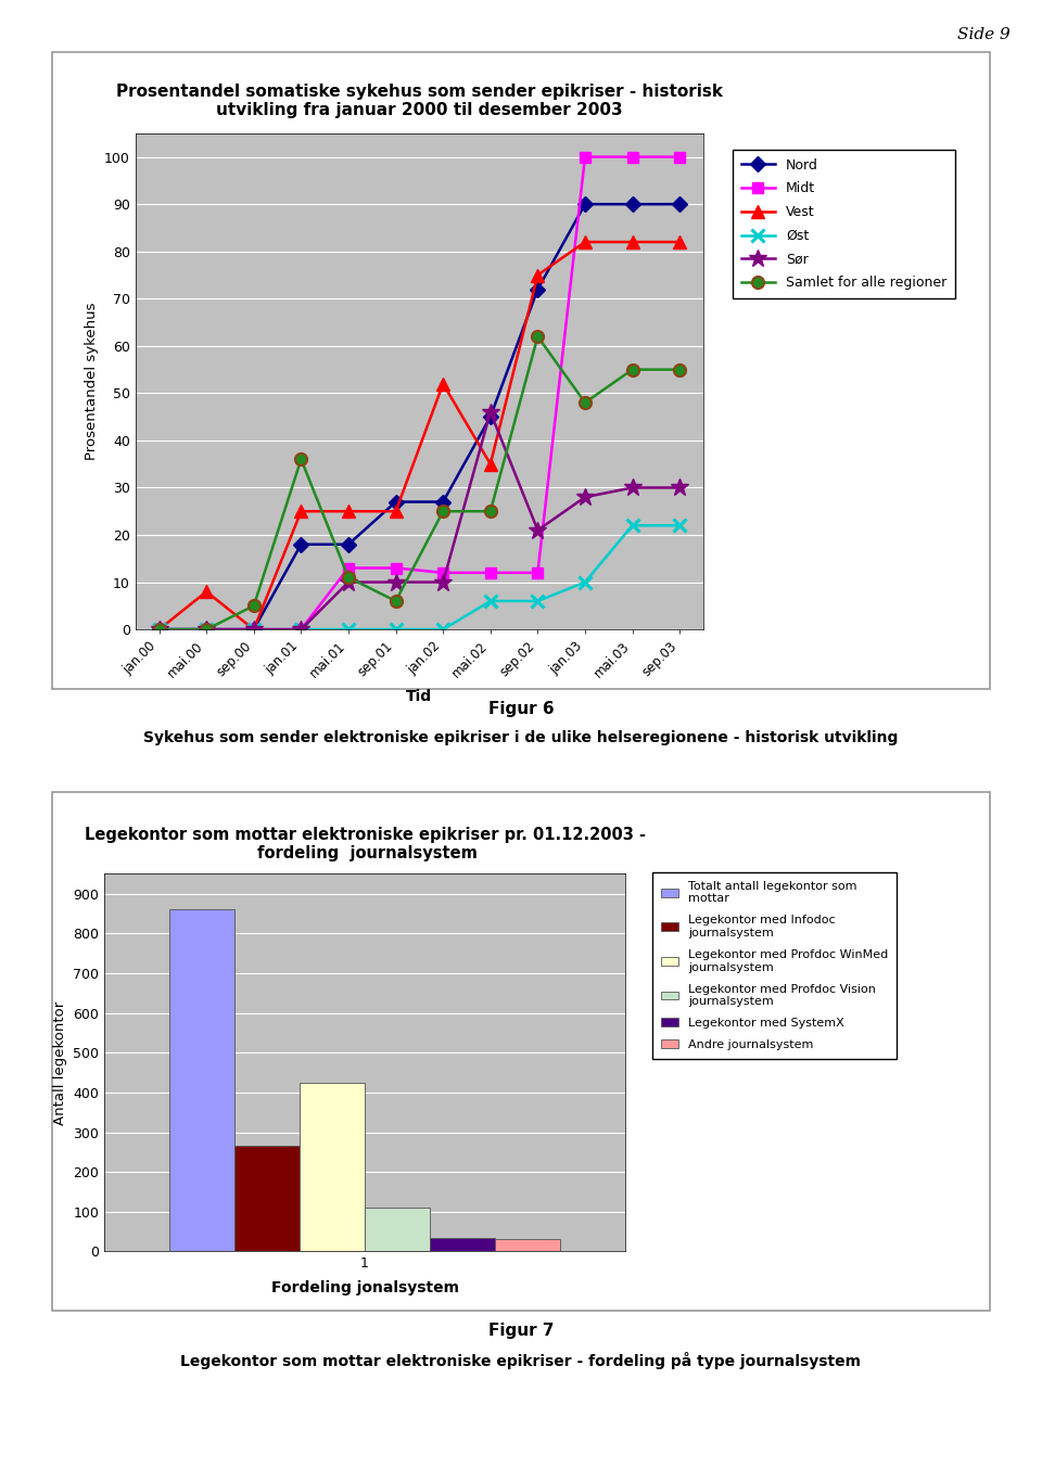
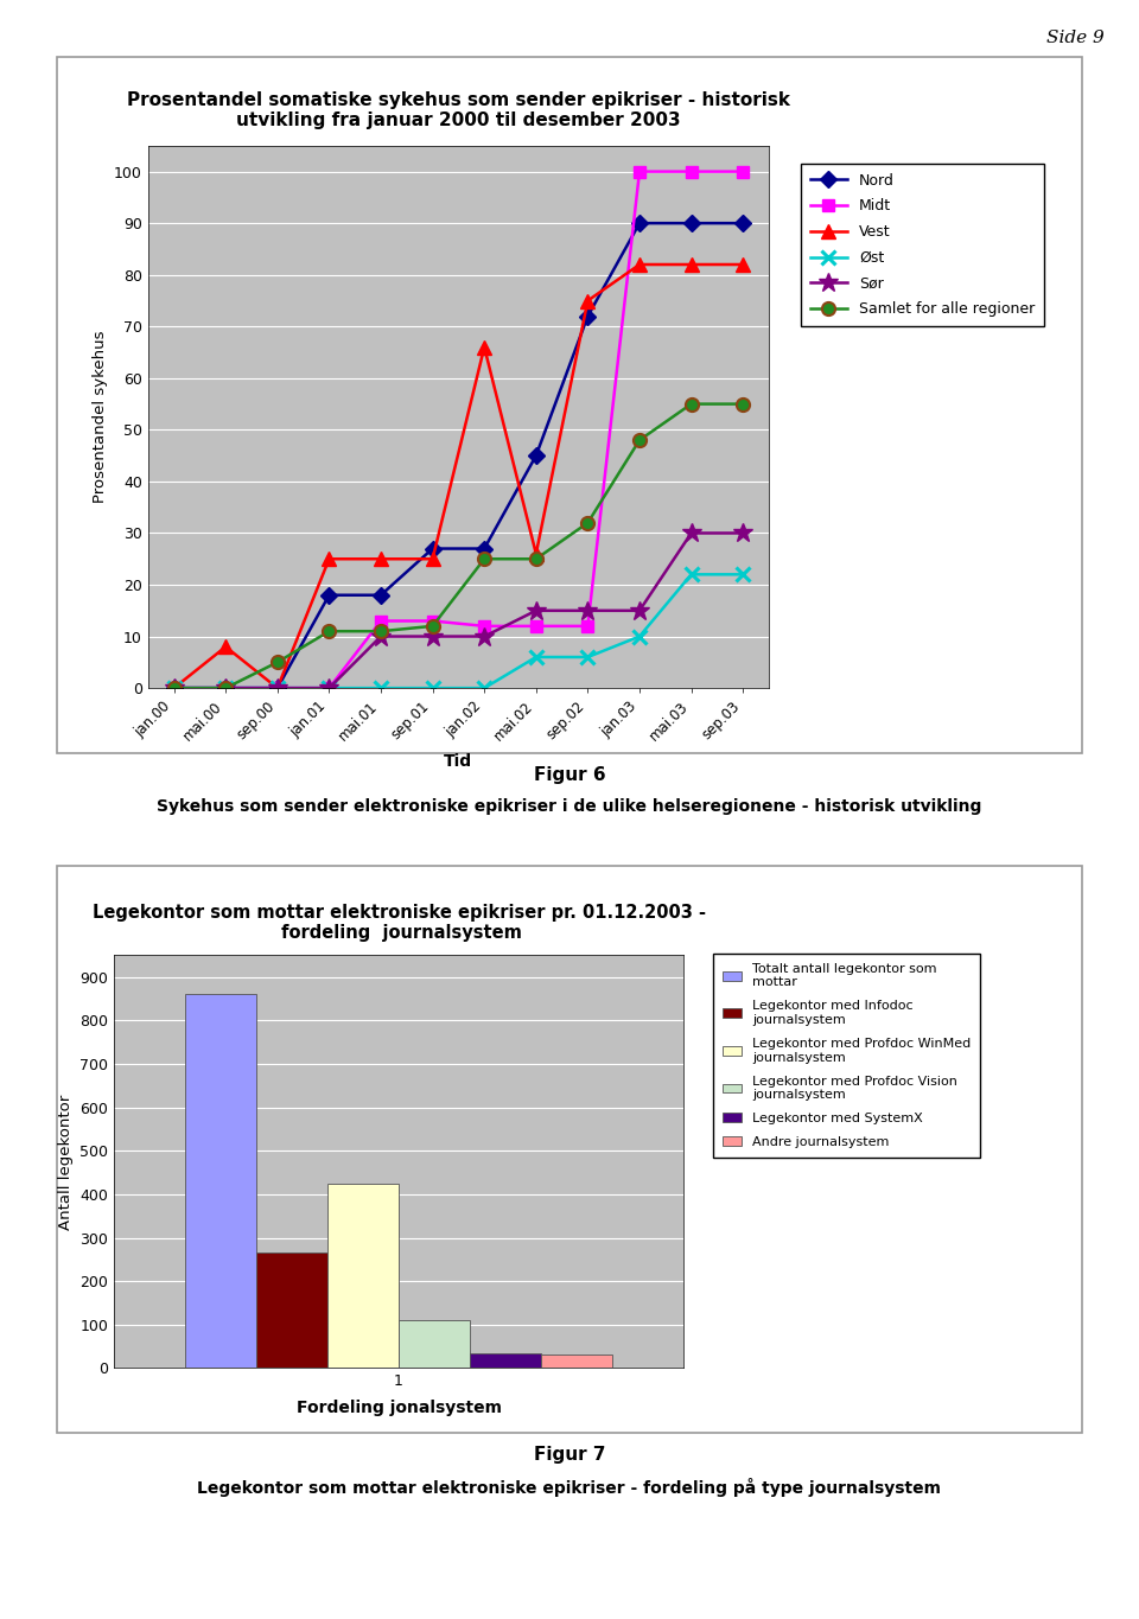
Samlet for alle regioner/jan.01: 36 -> 11
Samlet for alle regioner/sep.01: 6 -> 12
Vest/jan.02: 52 -> 66
Vest/mai.02: 35 -> 26
Sør/mai.02: 46 -> 15
Sør/sep.02: 21 -> 15
Samlet for alle regioner/sep.02: 62 -> 32
Sør/jan.03: 28 -> 15
